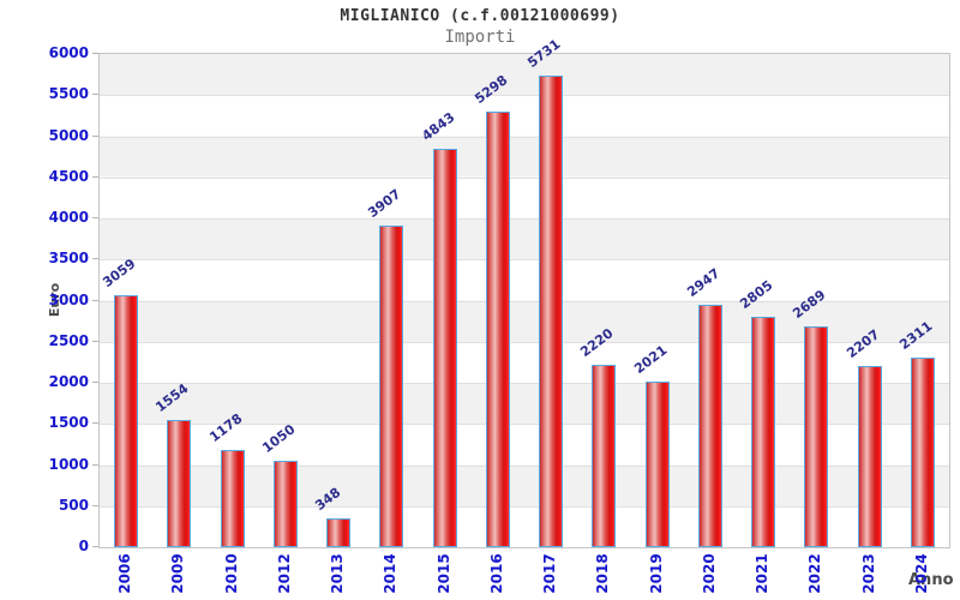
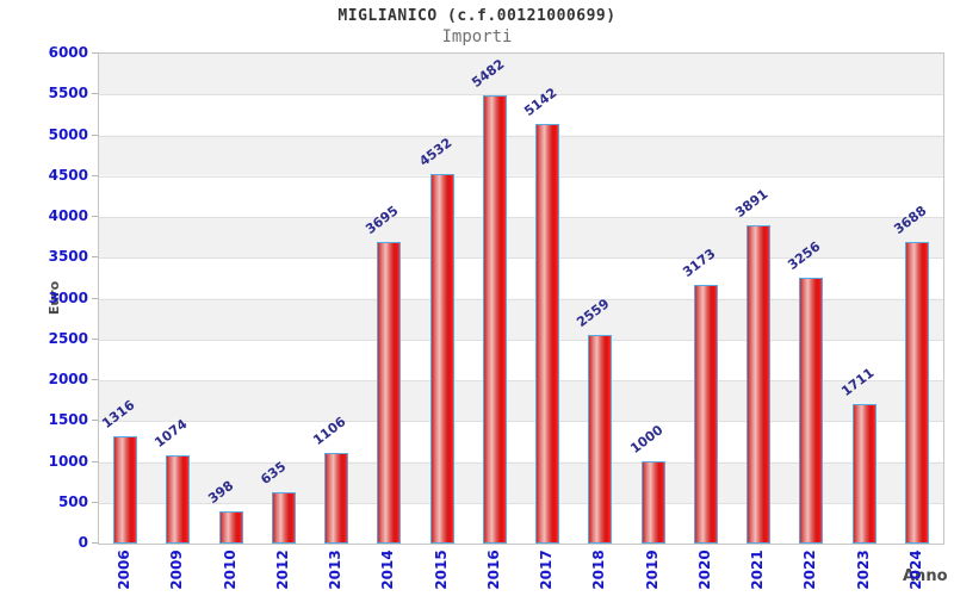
2006: 3059 -> 1316
2009: 1554 -> 1074
2010: 1178 -> 398
2012: 1050 -> 635
2013: 348 -> 1106
2014: 3907 -> 3695
2015: 4843 -> 4532
2016: 5298 -> 5482
2017: 5731 -> 5142
2018: 2220 -> 2559
2019: 2021 -> 1000
2020: 2947 -> 3173
2021: 2805 -> 3891
2022: 2689 -> 3256
2023: 2207 -> 1711
2024: 2311 -> 3688
